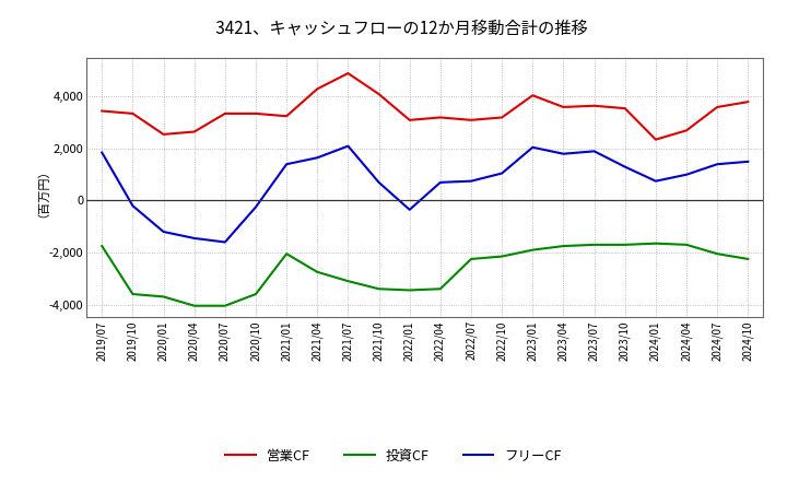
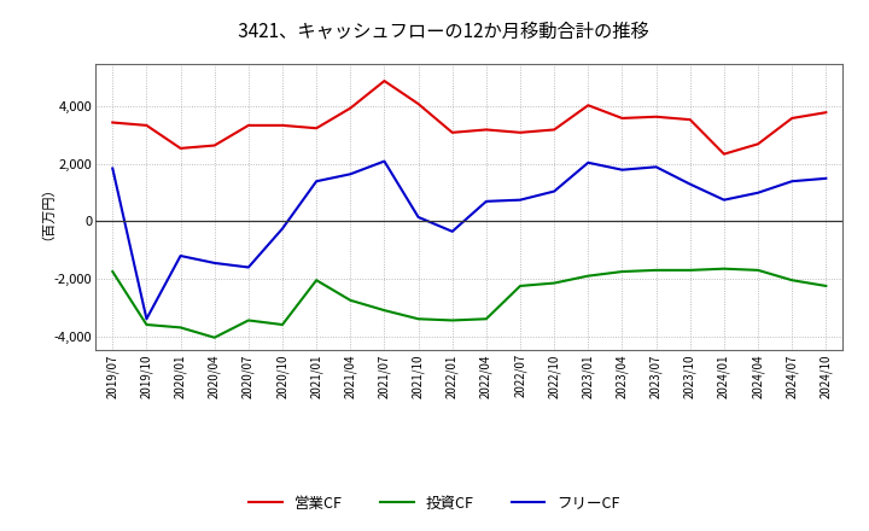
フリーCF/2019/10: -200 -> -3,400
投資CF/2020/07: -4,050 -> -3,450
営業CF/2021/04: 4,300 -> 3,950
フリーCF/2021/10: 700 -> 150
